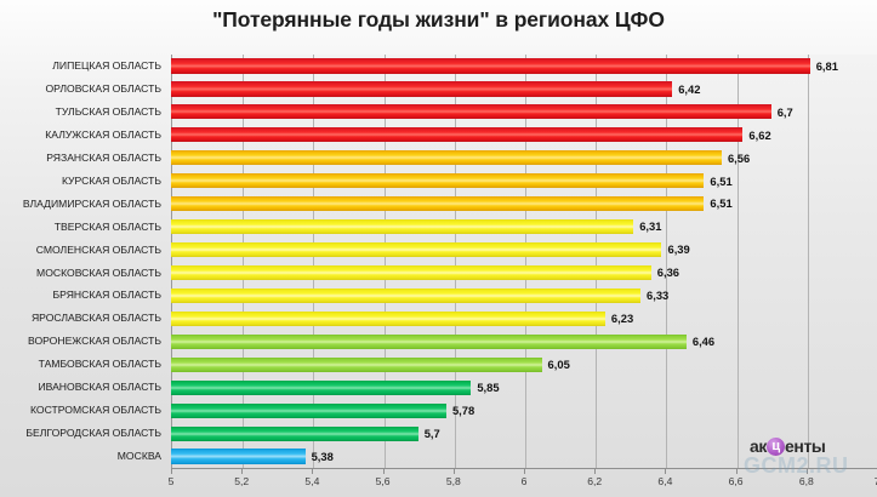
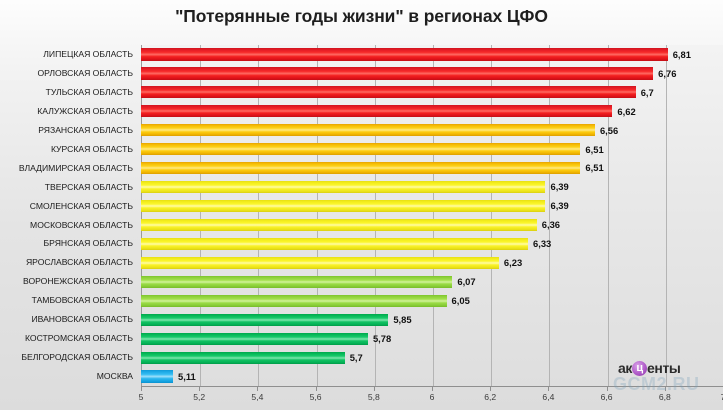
ОРЛОВСКАЯ ОБЛАСТЬ: 6,42 -> 6,76
ТВЕРСКАЯ ОБЛАСТЬ: 6,31 -> 6,39
ВОРОНЕЖСКАЯ ОБЛАСТЬ: 6,46 -> 6,07
МОСКВА: 5,38 -> 5,11
